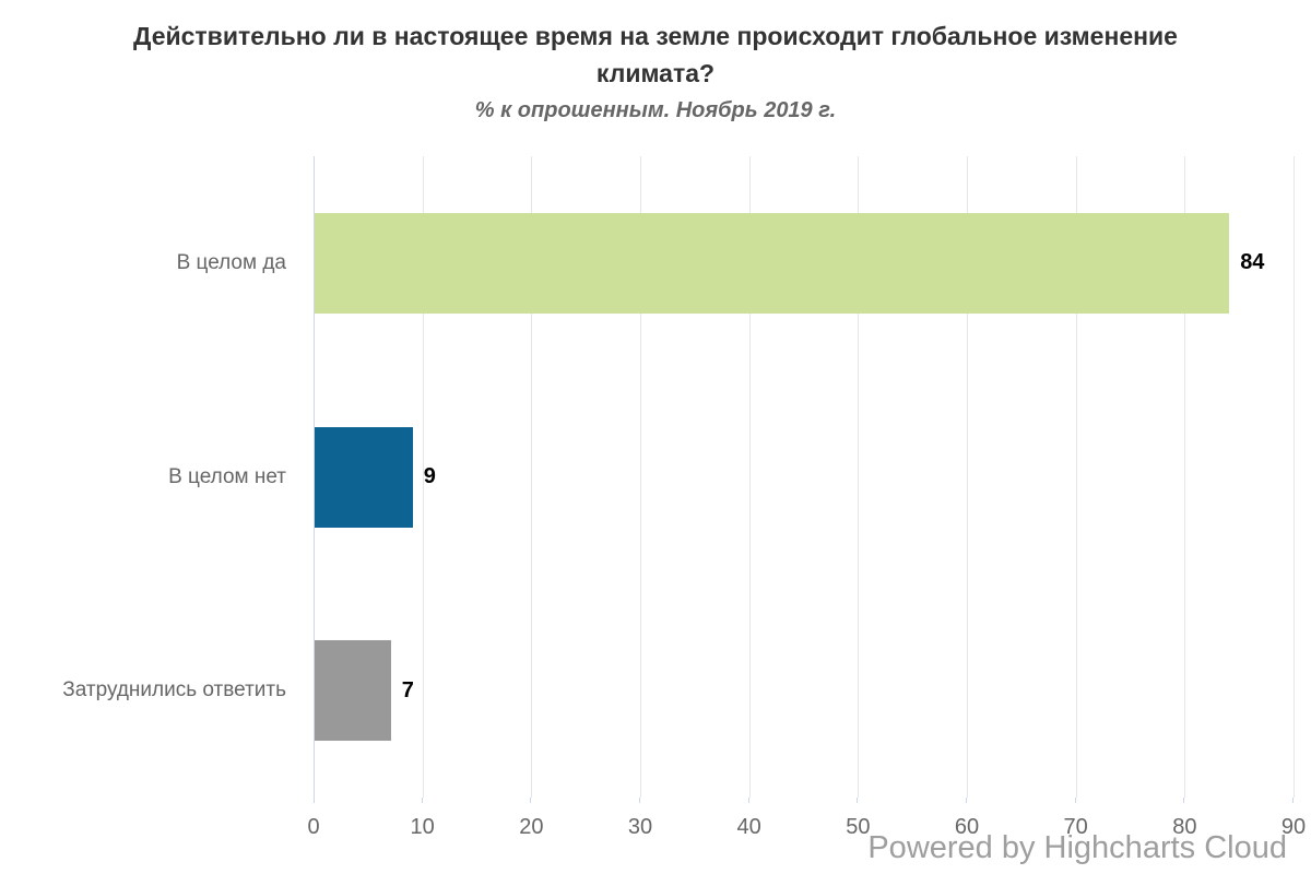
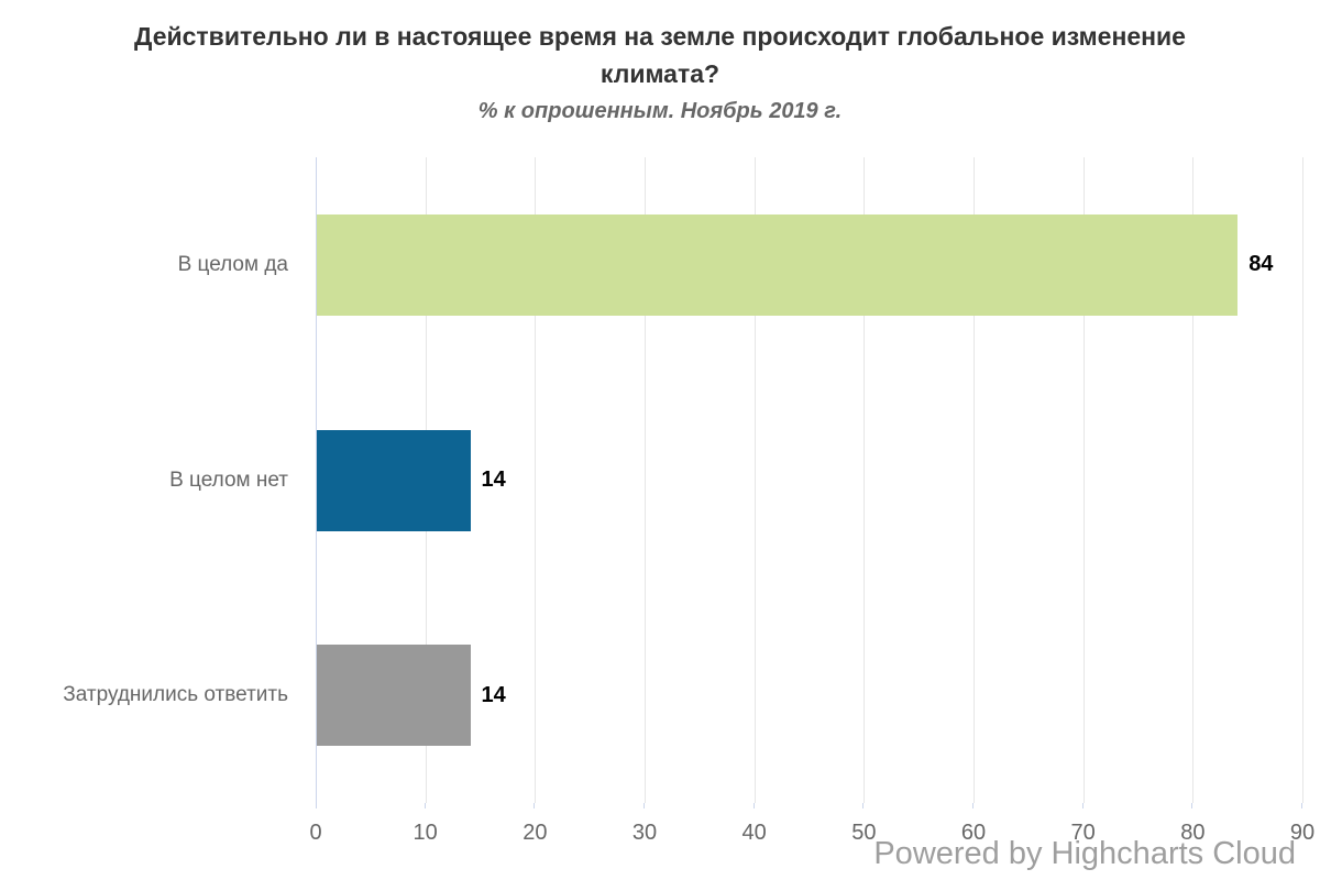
В целом нет: 9 -> 14
Затруднились ответить: 7 -> 14
